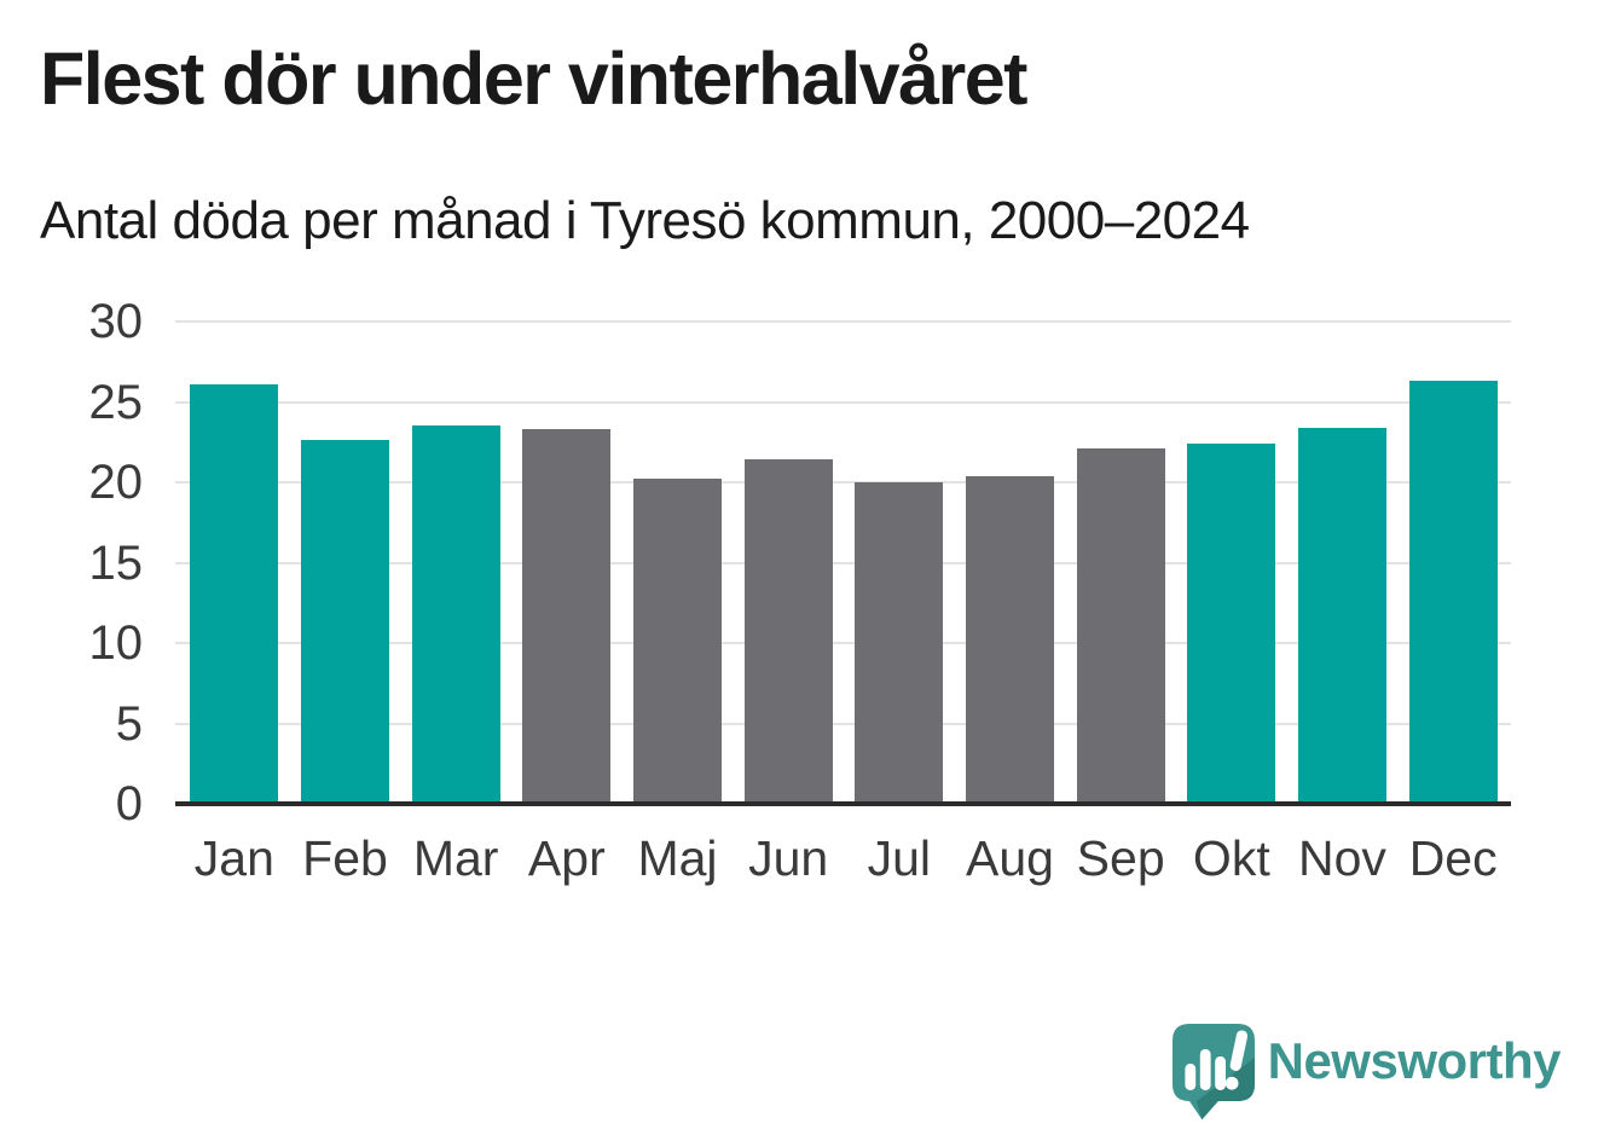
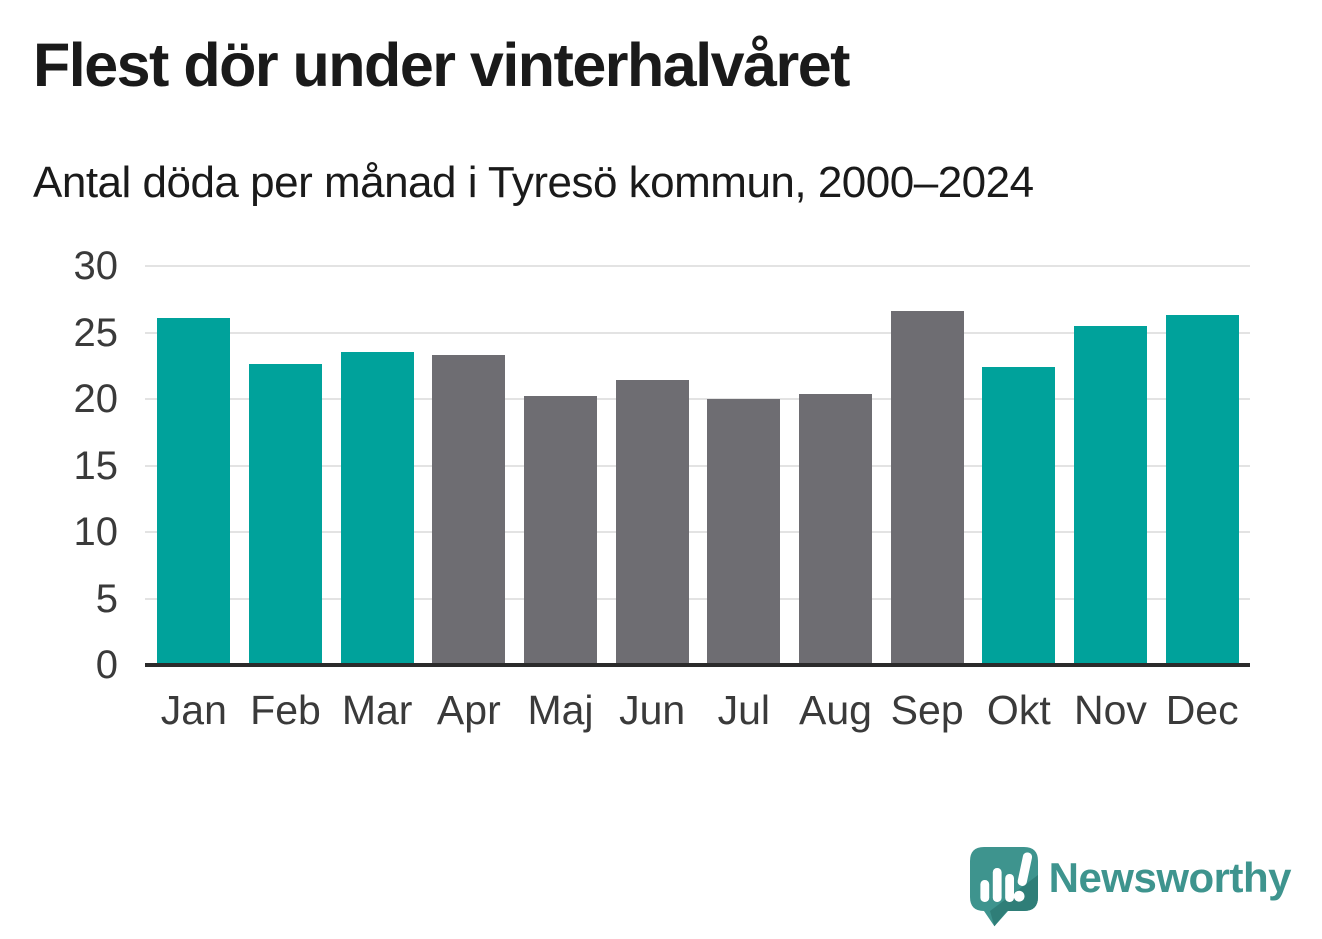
Sep: 22.1 -> 26.6
Nov: 23.4 -> 25.5
